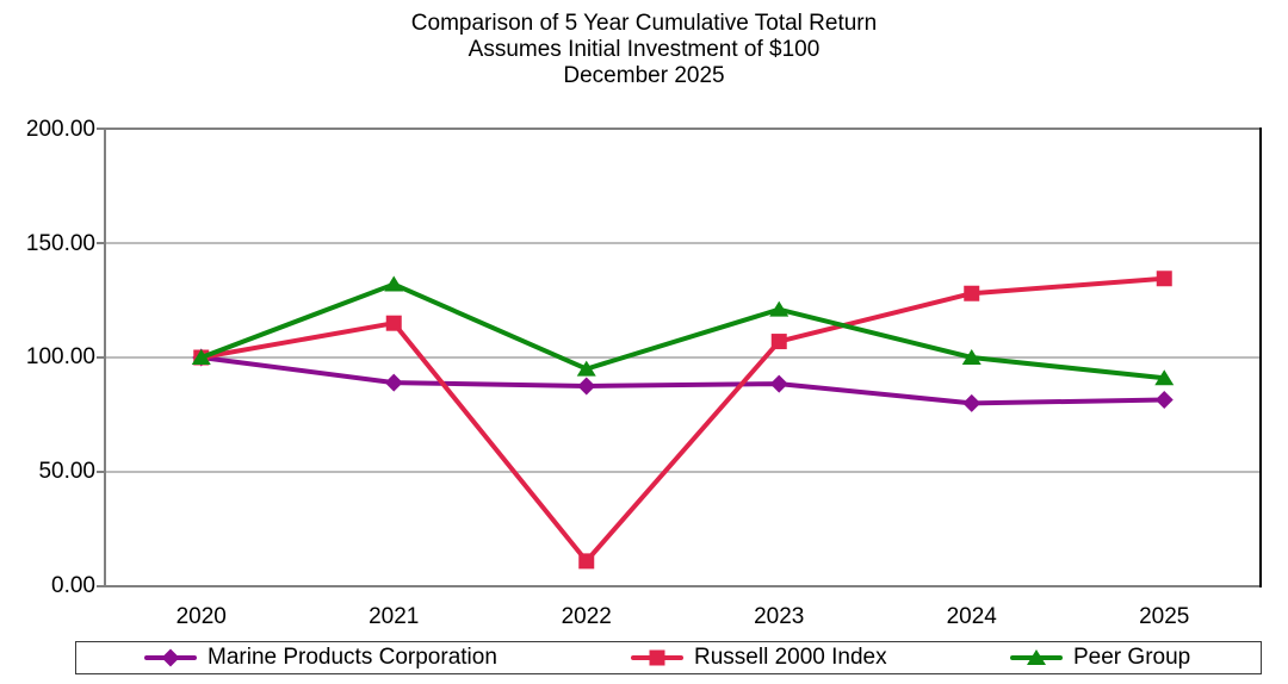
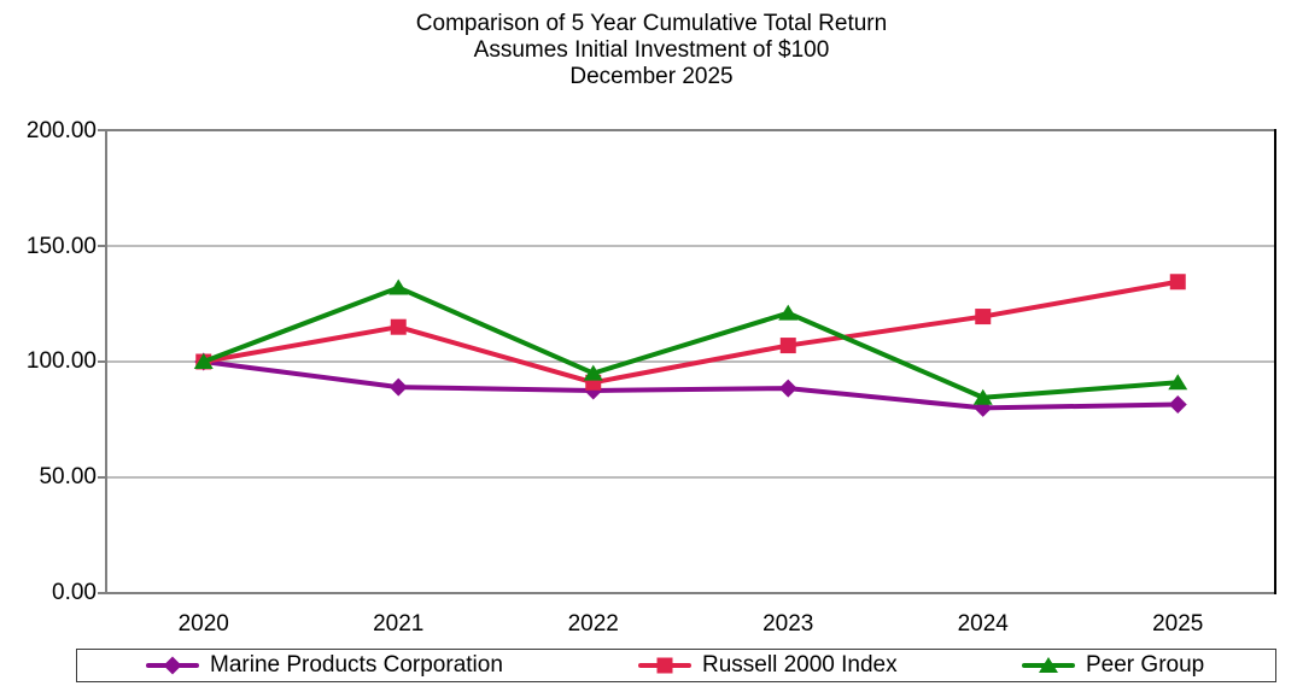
Russell 2000 Index/2022: 11 -> 91
Russell 2000 Index/2024: 128 -> 120
Peer Group/2024: 100 -> 84
